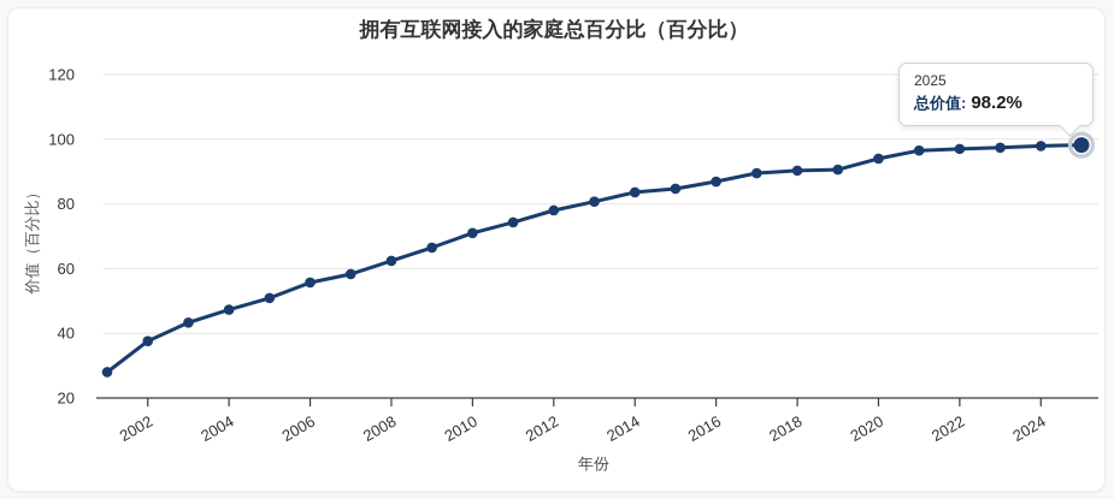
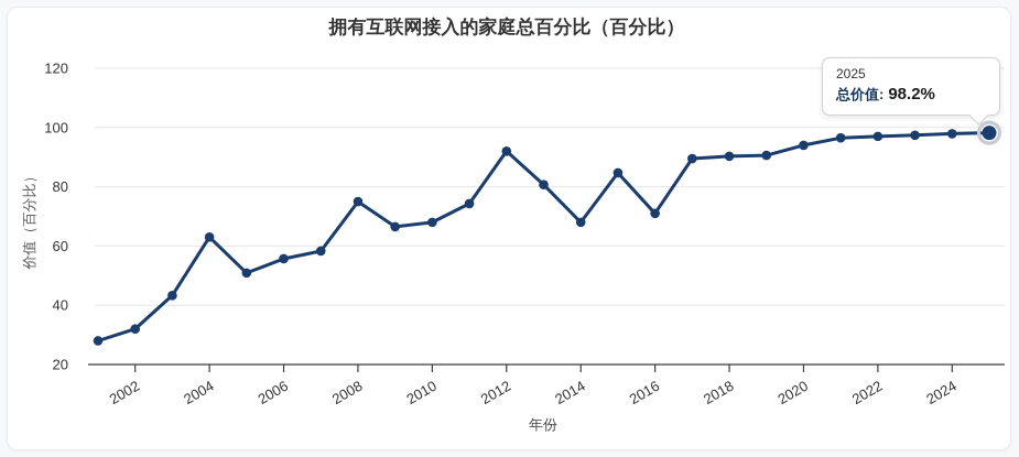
2002: 38 -> 32
2004: 47 -> 63
2008: 62 -> 75
2010: 71 -> 68
2012: 78 -> 92
2014: 84 -> 68
2016: 87 -> 71
